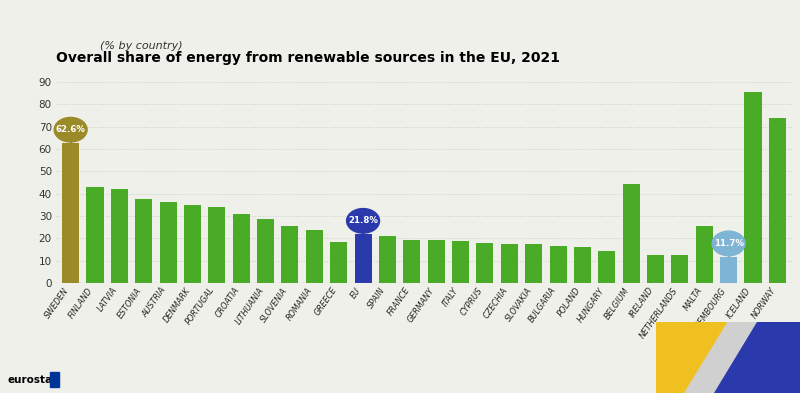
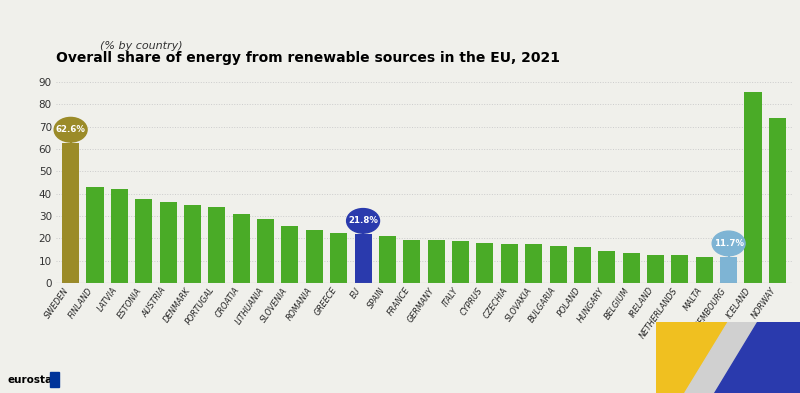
GREECE: 18.5 -> 22.4
BELGIUM: 44.5 -> 13.3
MALTA: 25.5 -> 11.8
